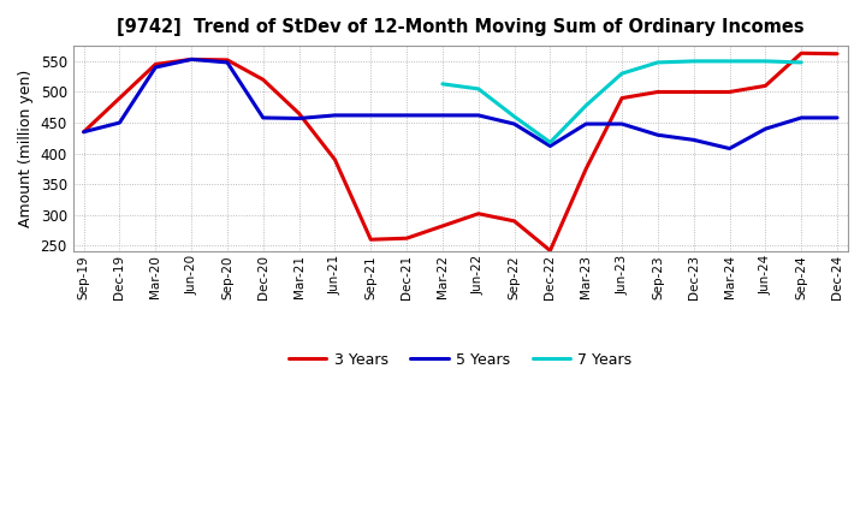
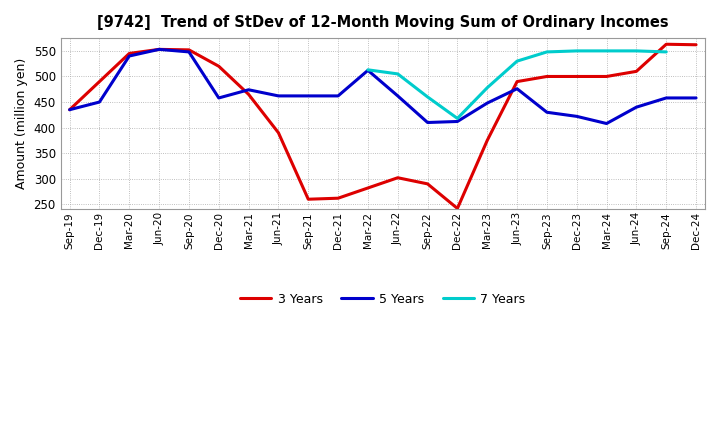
5 Years/Mar-21: 457 -> 474
5 Years/Mar-22: 462 -> 512
5 Years/Sep-22: 448 -> 410
5 Years/Jun-23: 448 -> 476
